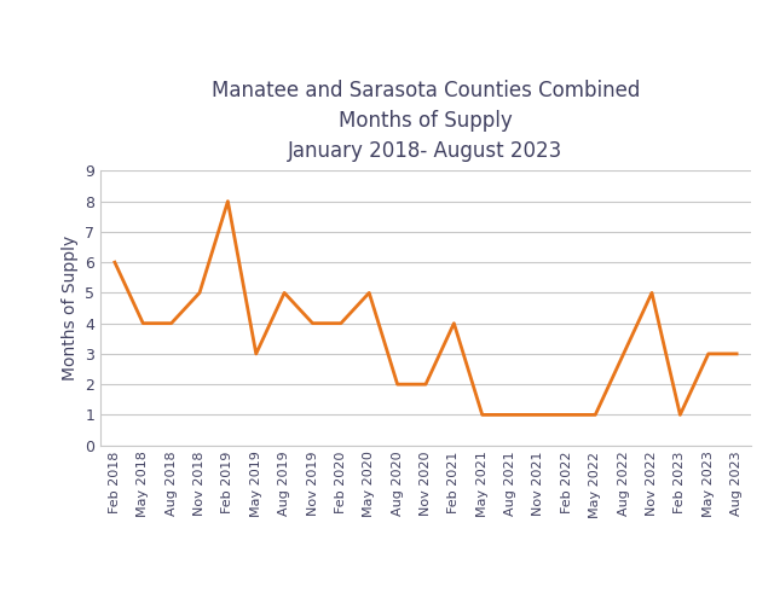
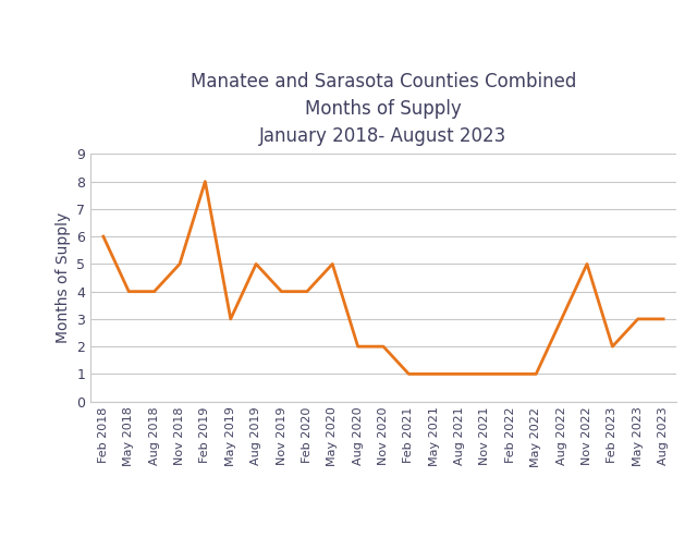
Feb 2021: 4 -> 1
Feb 2023: 1 -> 2
